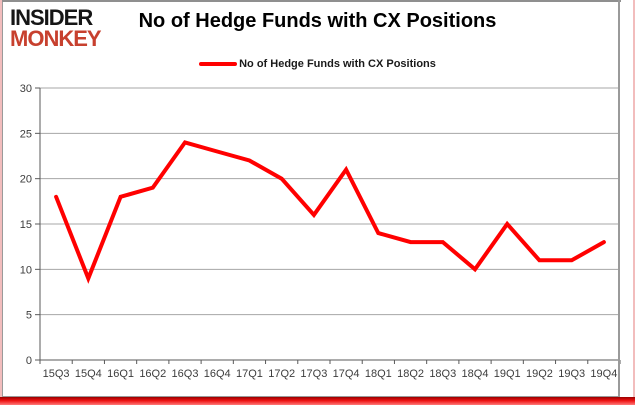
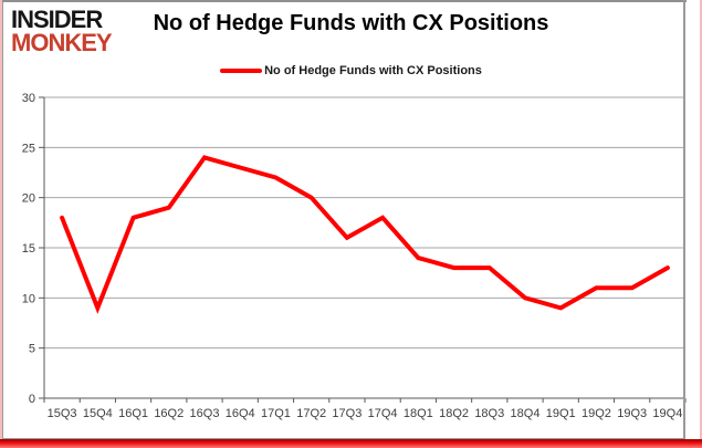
17Q4: 21 -> 18
19Q1: 15 -> 9
